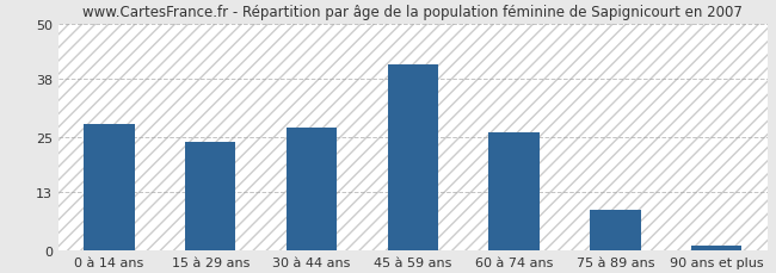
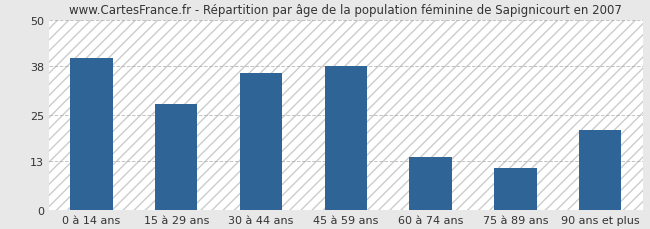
0 à 14 ans: 28 -> 40
15 à 29 ans: 24 -> 28
30 à 44 ans: 27 -> 36
45 à 59 ans: 41 -> 38
60 à 74 ans: 26 -> 14
75 à 89 ans: 9 -> 11
90 ans et plus: 1 -> 21
